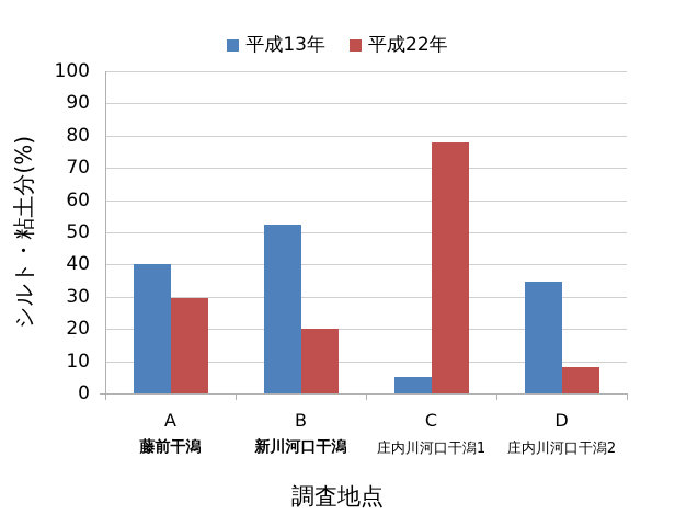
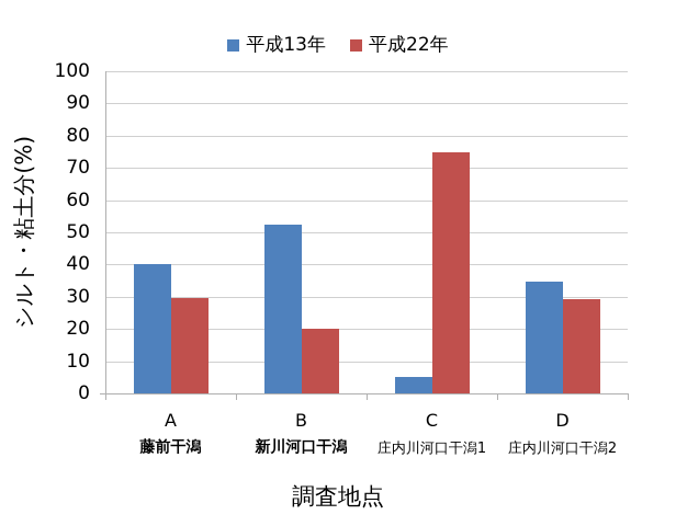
平成22年/C: 78 -> 75
平成22年/D: 8 -> 29
